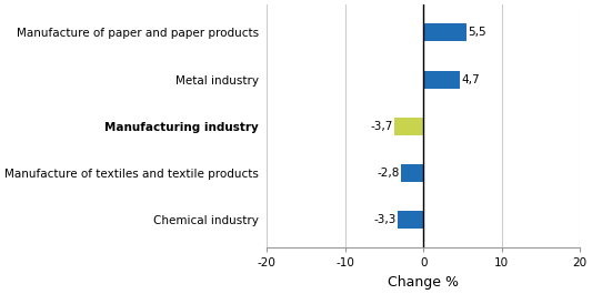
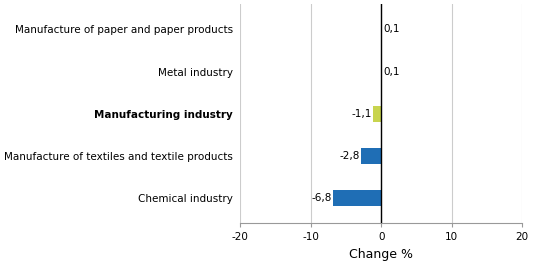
Manufacture of paper and paper products: 5,5 -> 0,1
Metal industry: 4,7 -> 0,1
Manufacturing industry: -3,7 -> -1,1
Chemical industry: -3,3 -> -6,8
